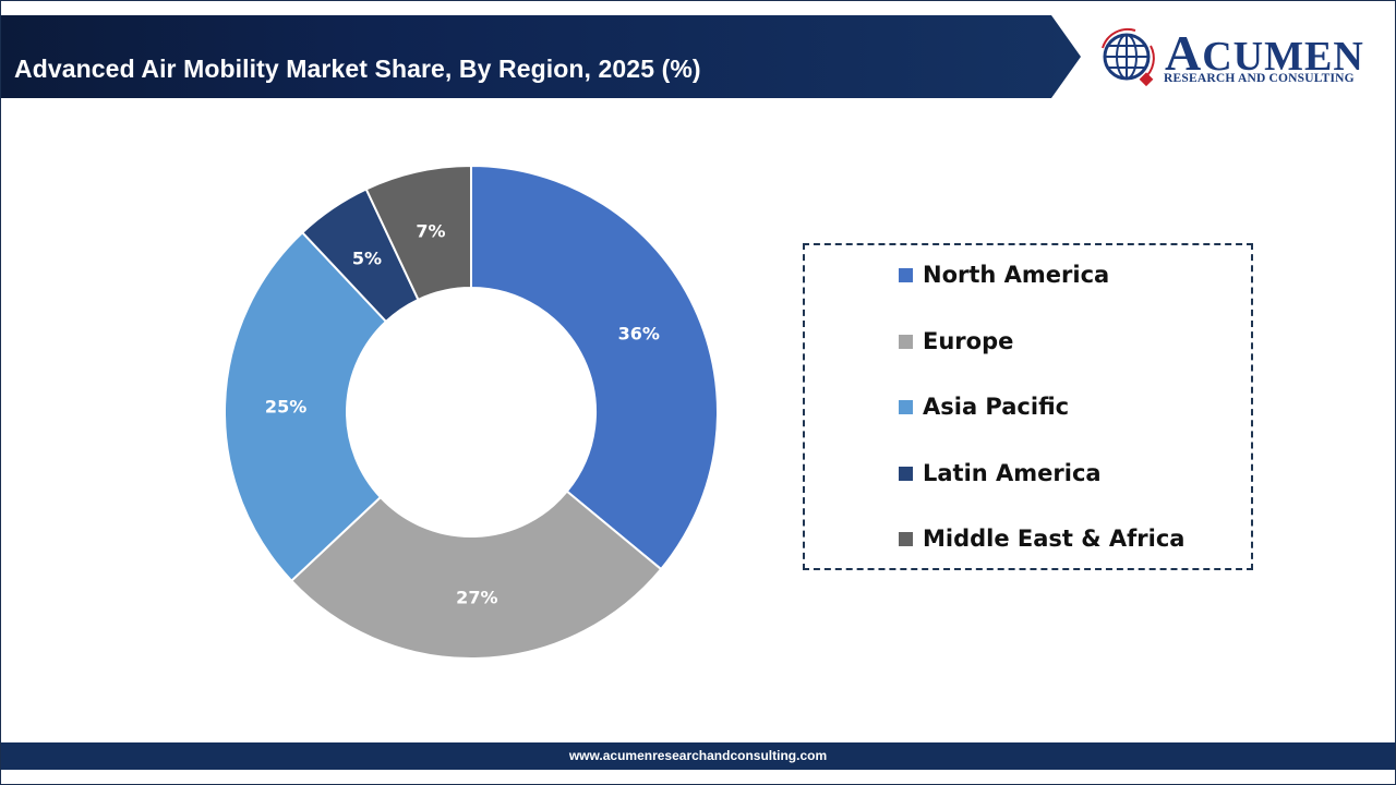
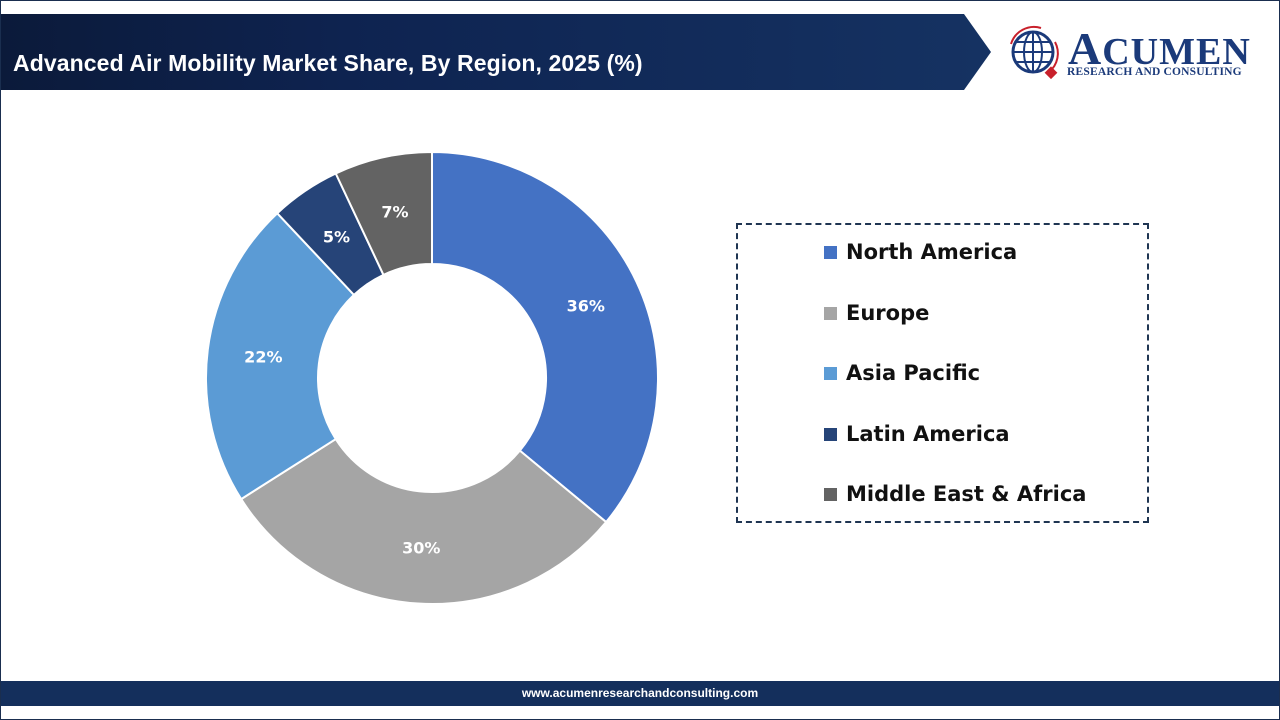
Europe: 27% -> 30%
Asia Pacific: 25% -> 22%
